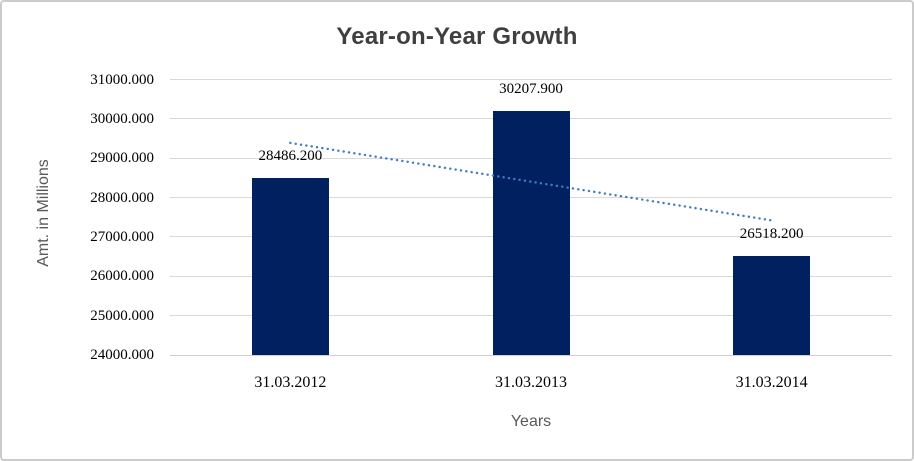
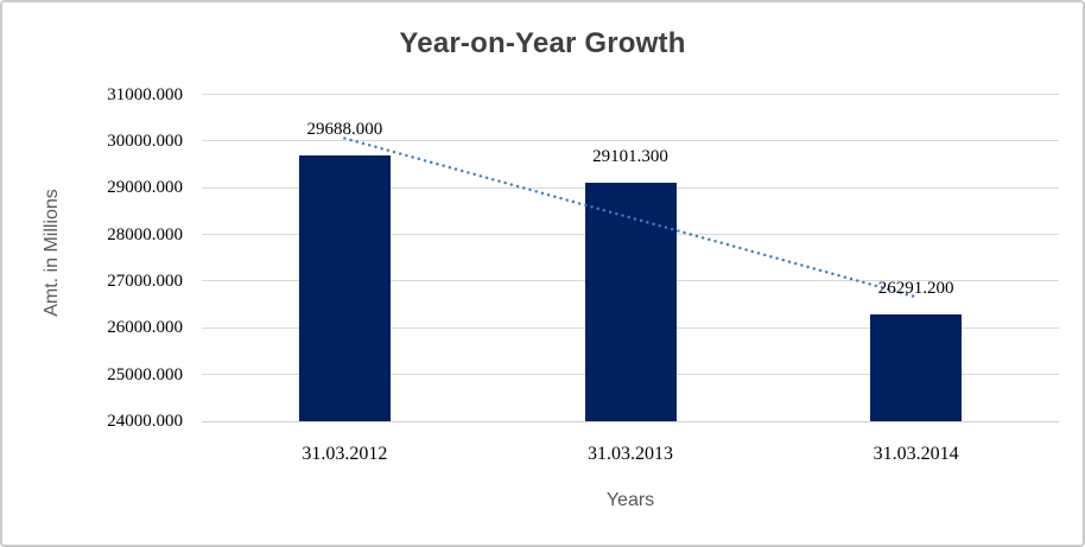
31.03.2012: 28486.200 -> 29688.000
31.03.2013: 30207.900 -> 29101.300
31.03.2014: 26518.200 -> 26291.200
